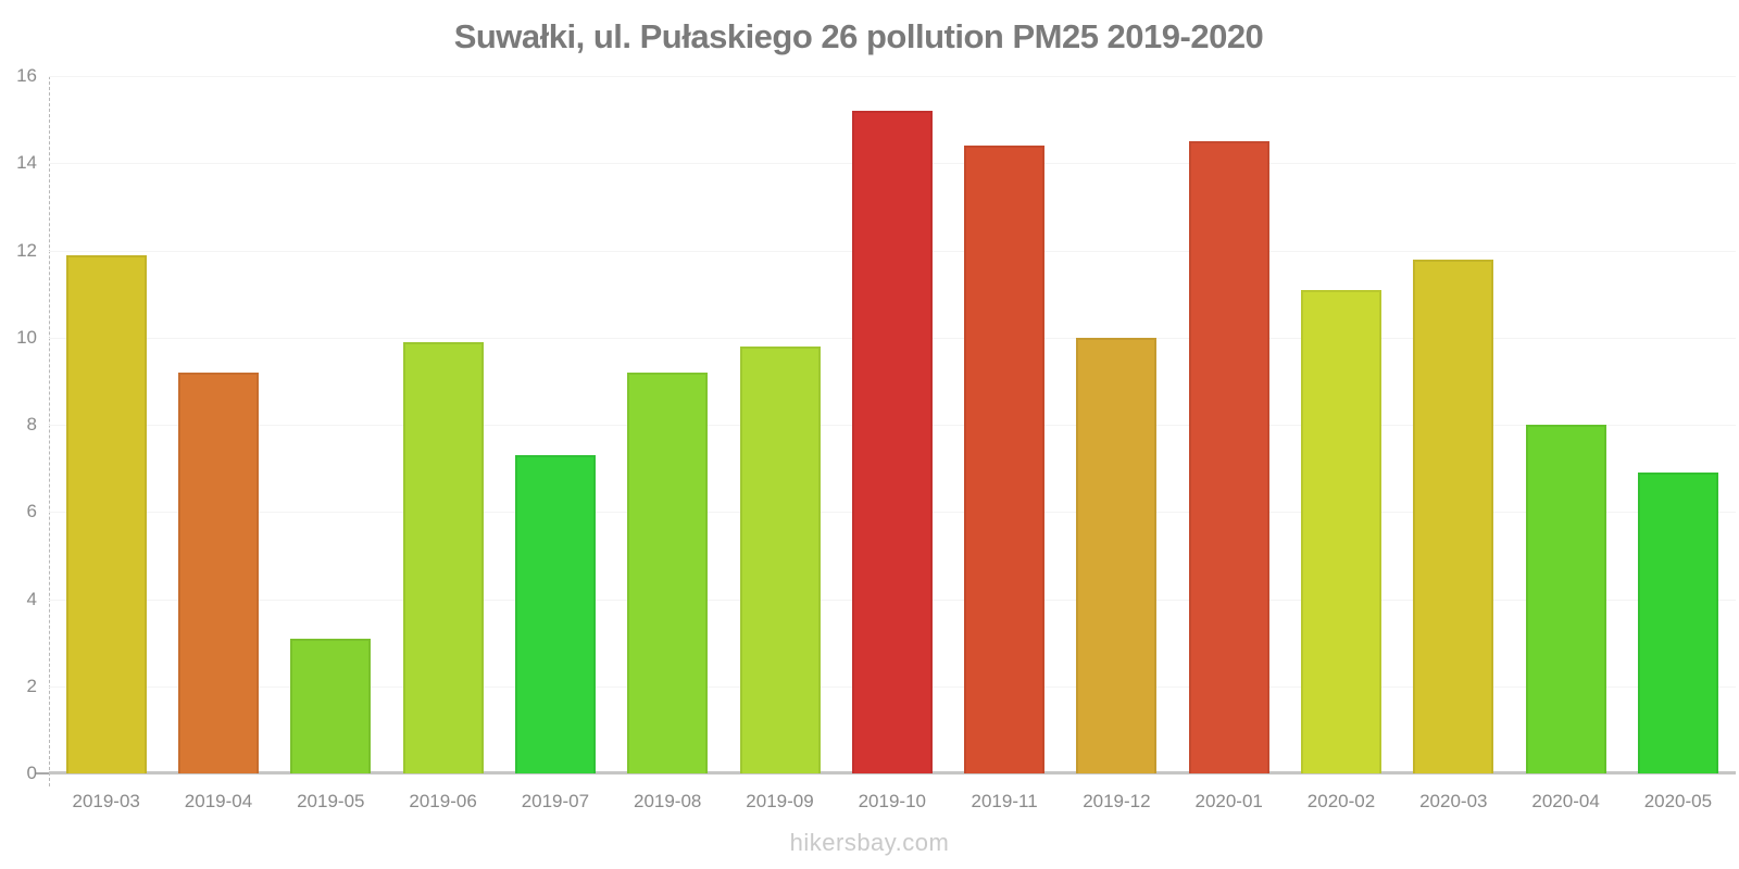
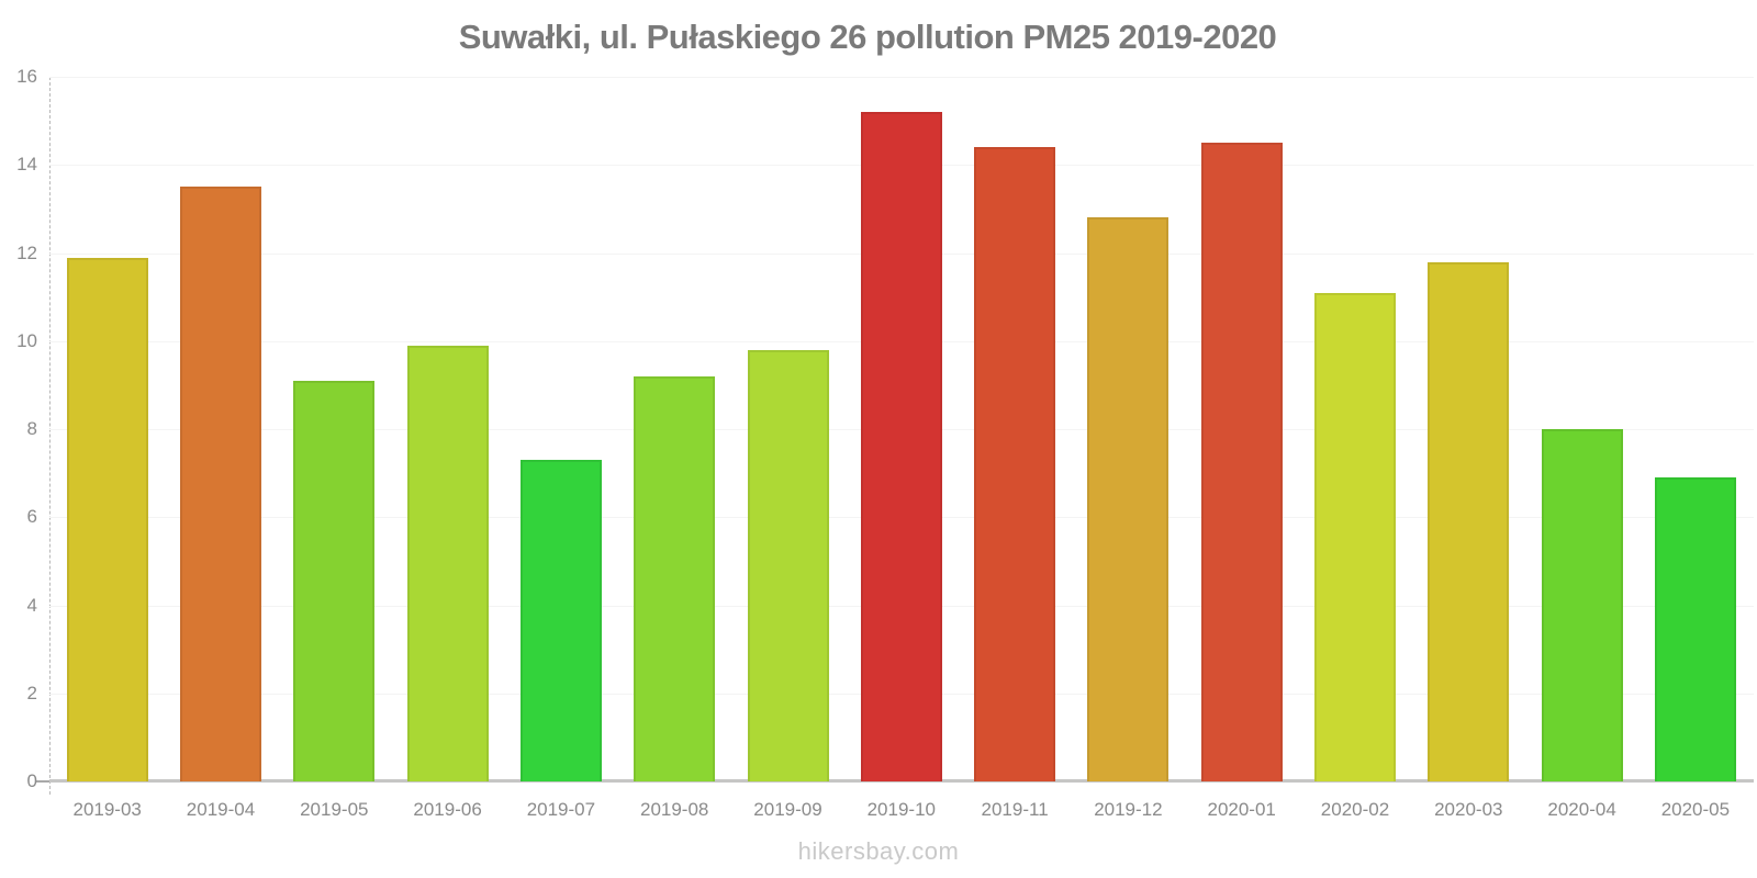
2019-04: 9.2 -> 13.5
2019-05: 3.1 -> 9.1
2019-12: 10.0 -> 12.8
